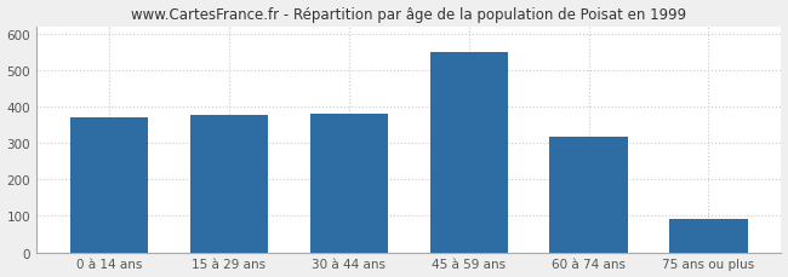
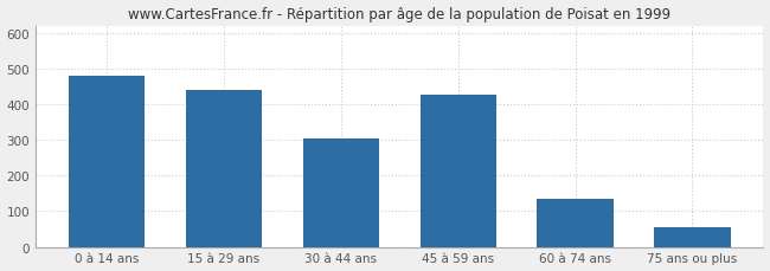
0 à 14 ans: 370 -> 480
15 à 29 ans: 375 -> 440
30 à 44 ans: 380 -> 305
45 à 59 ans: 550 -> 425
60 à 74 ans: 317 -> 135
75 ans ou plus: 93 -> 55
